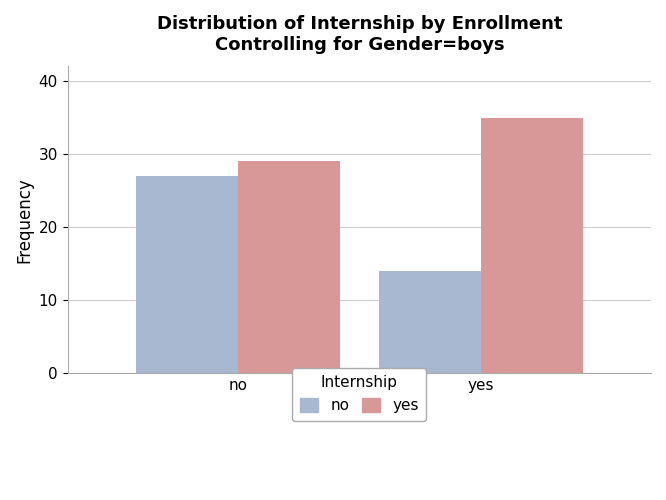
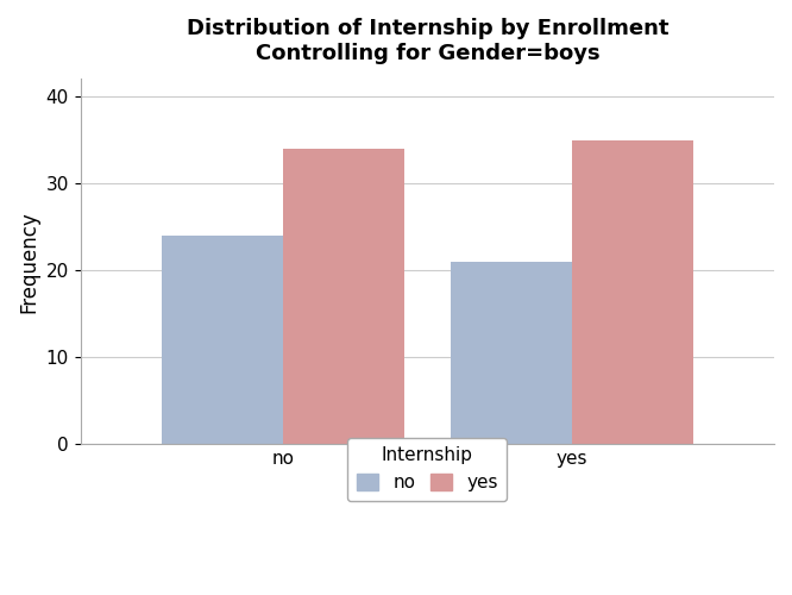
no/no: 27 -> 24
yes/no: 29 -> 34
no/yes: 14 -> 21
